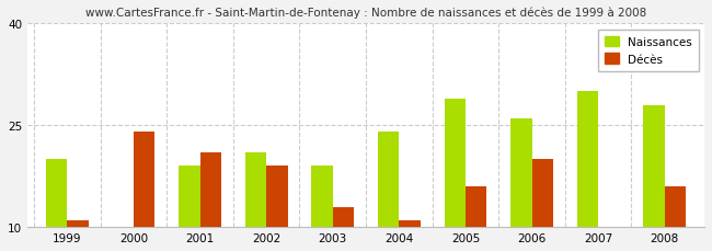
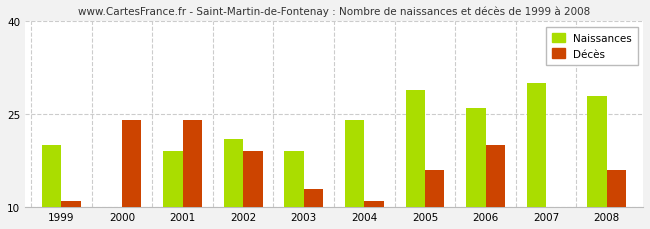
Décès/2001: 21 -> 24
